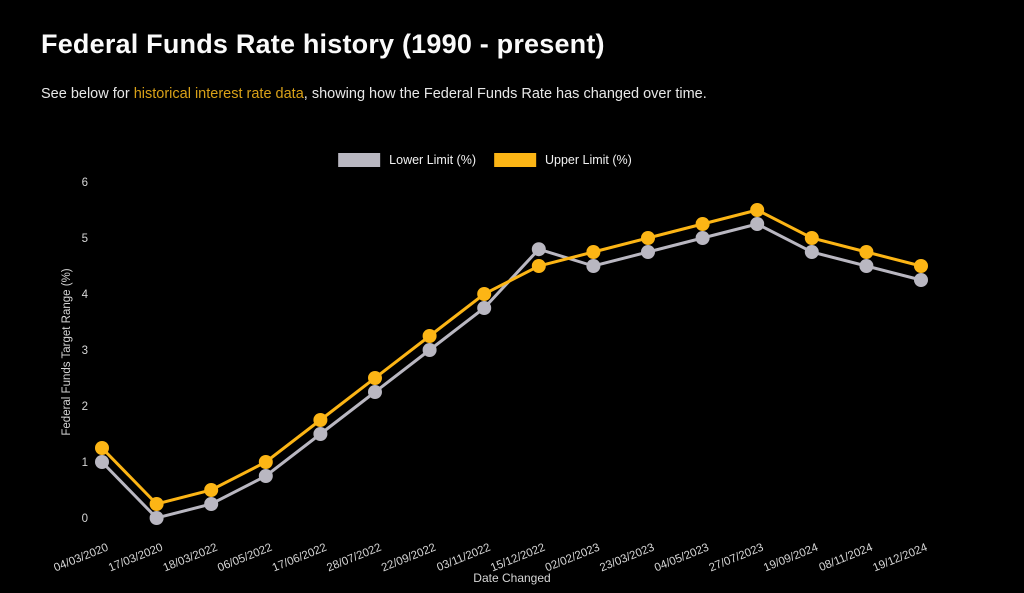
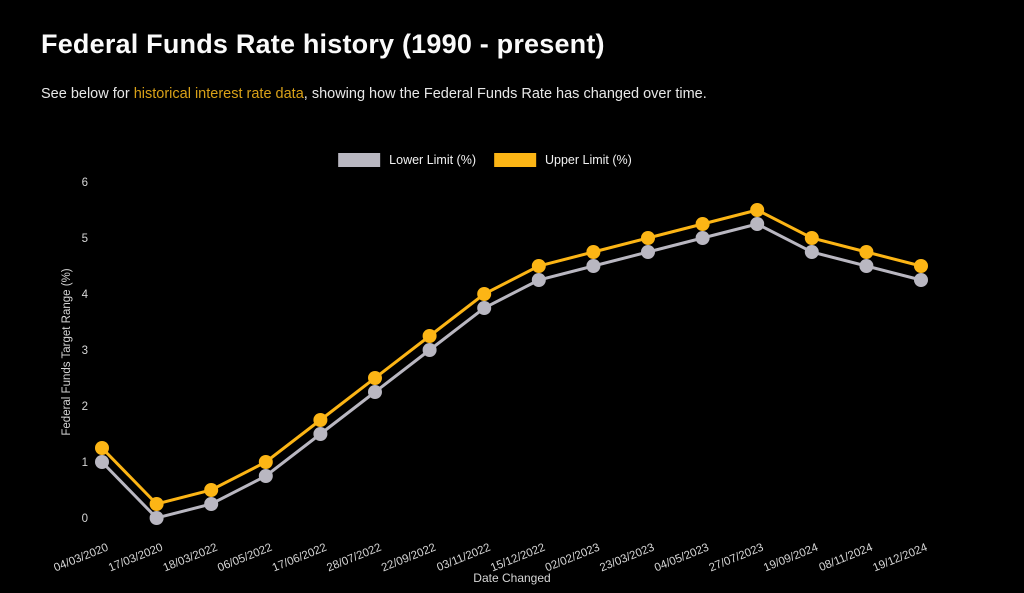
Lower Limit (%)/15/12/2022: 4.8 -> 4.2
